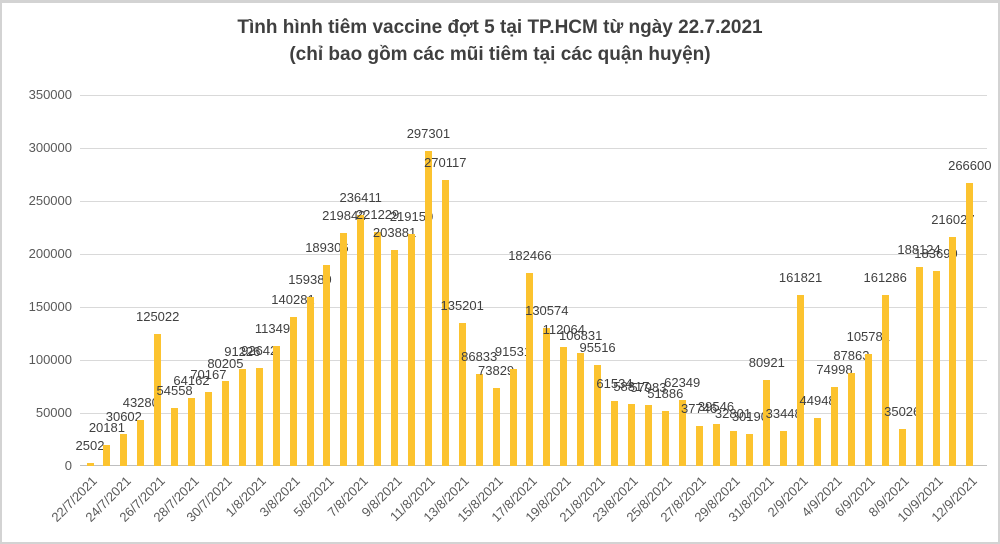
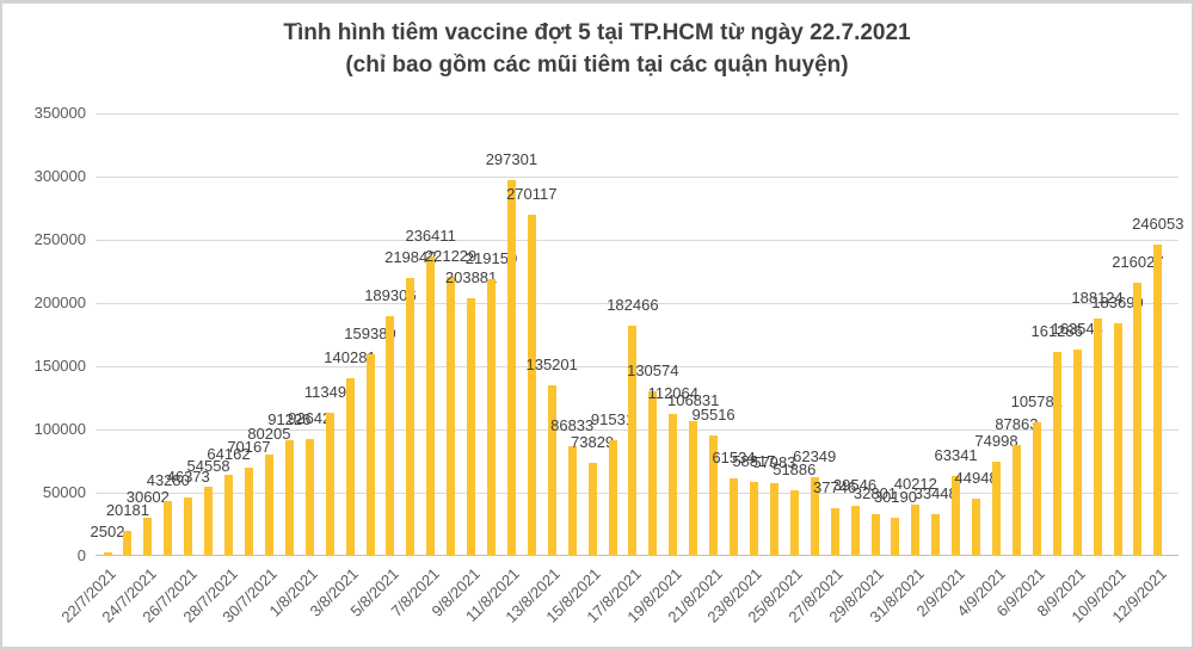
26/7/2021: 125022 -> 46373
31/8/2021: 80921 -> 40212
2/9/2021: 161821 -> 63341
8/9/2021: 35026 -> 163548
12/9/2021: 266600 -> 246053
